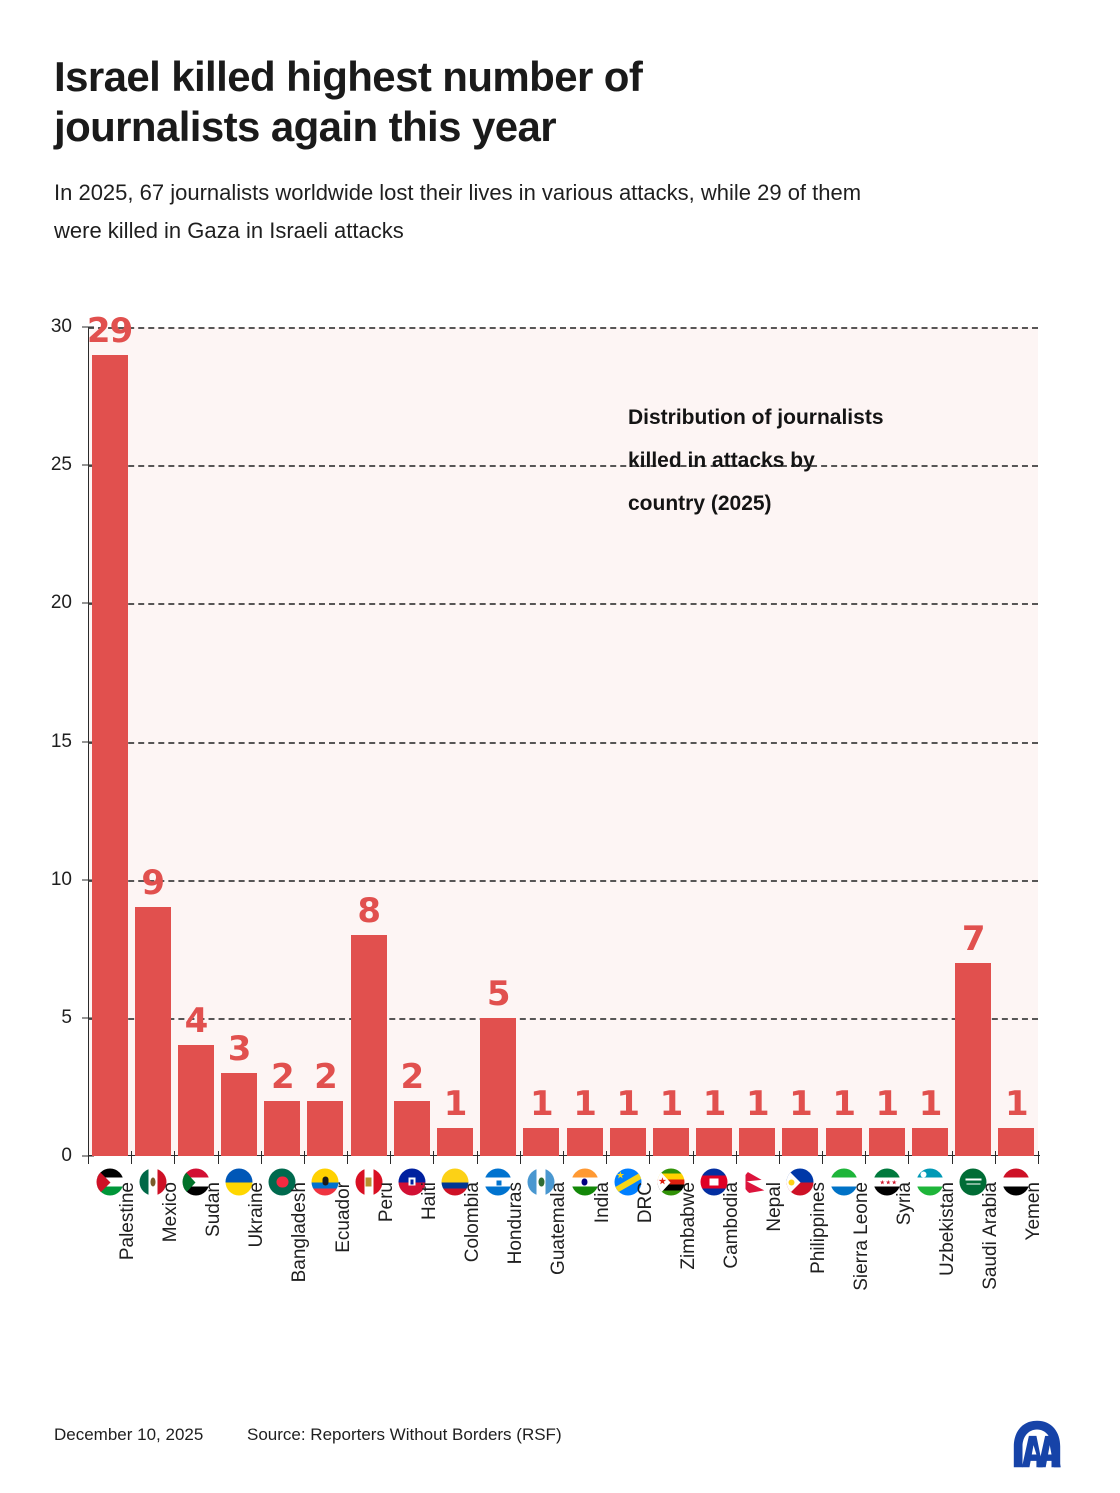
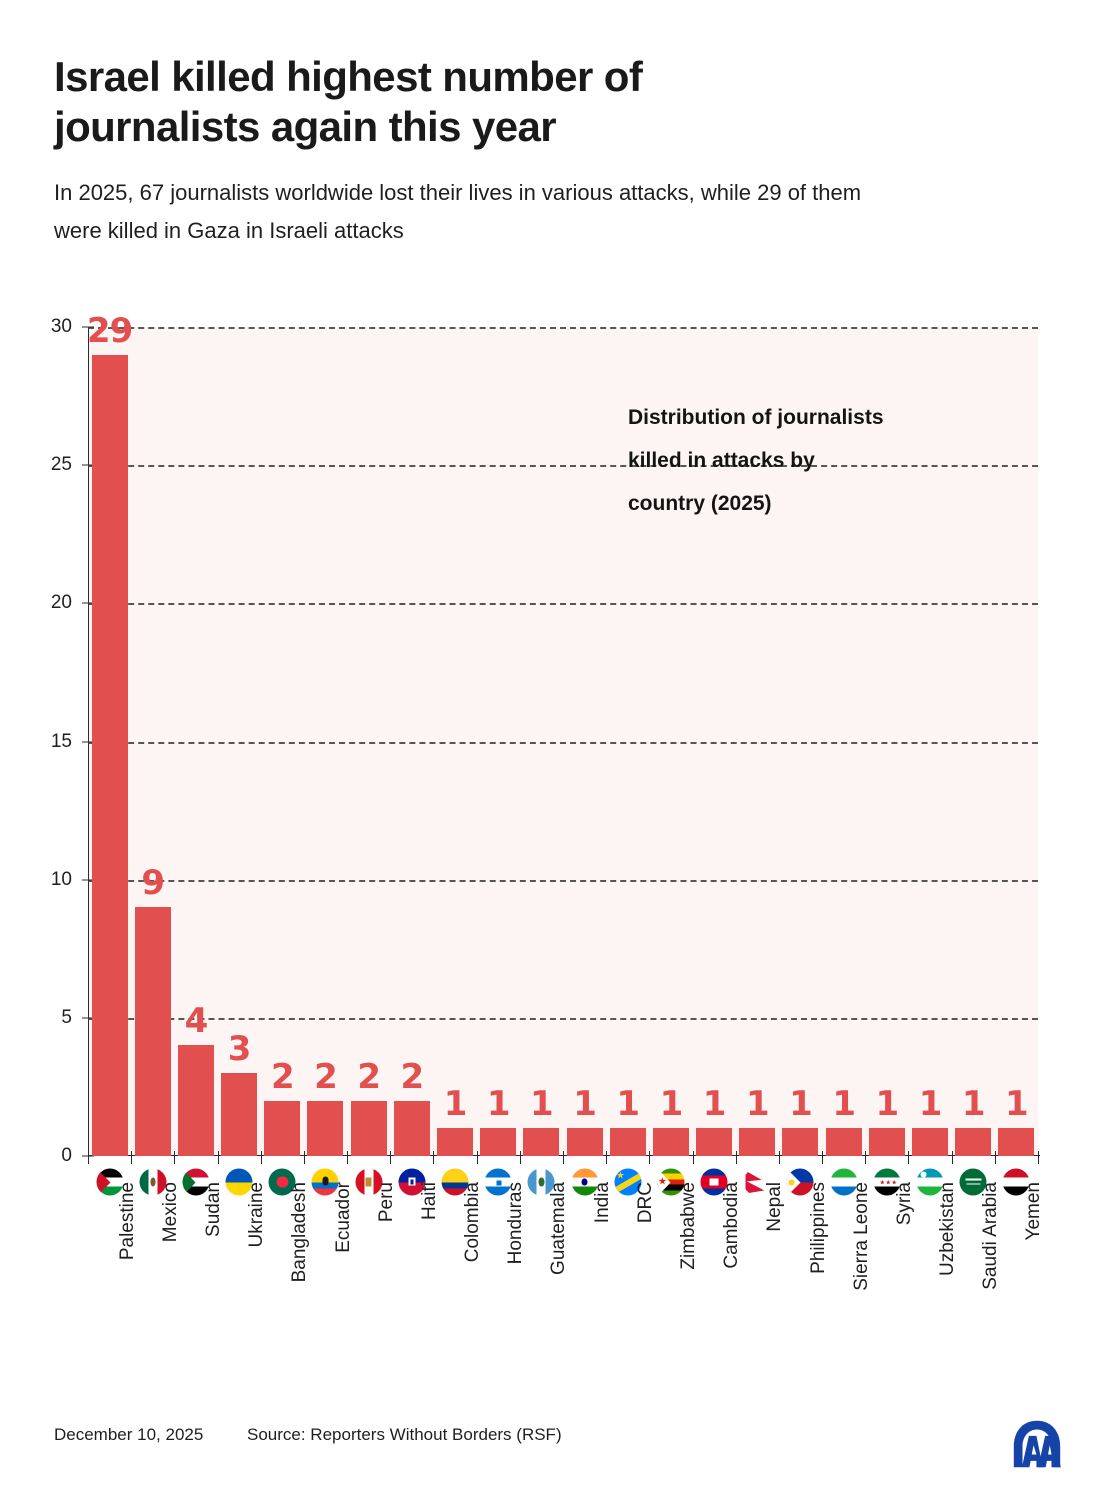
Peru: 8 -> 2
Honduras: 5 -> 1
Saudi Arabia: 7 -> 1
